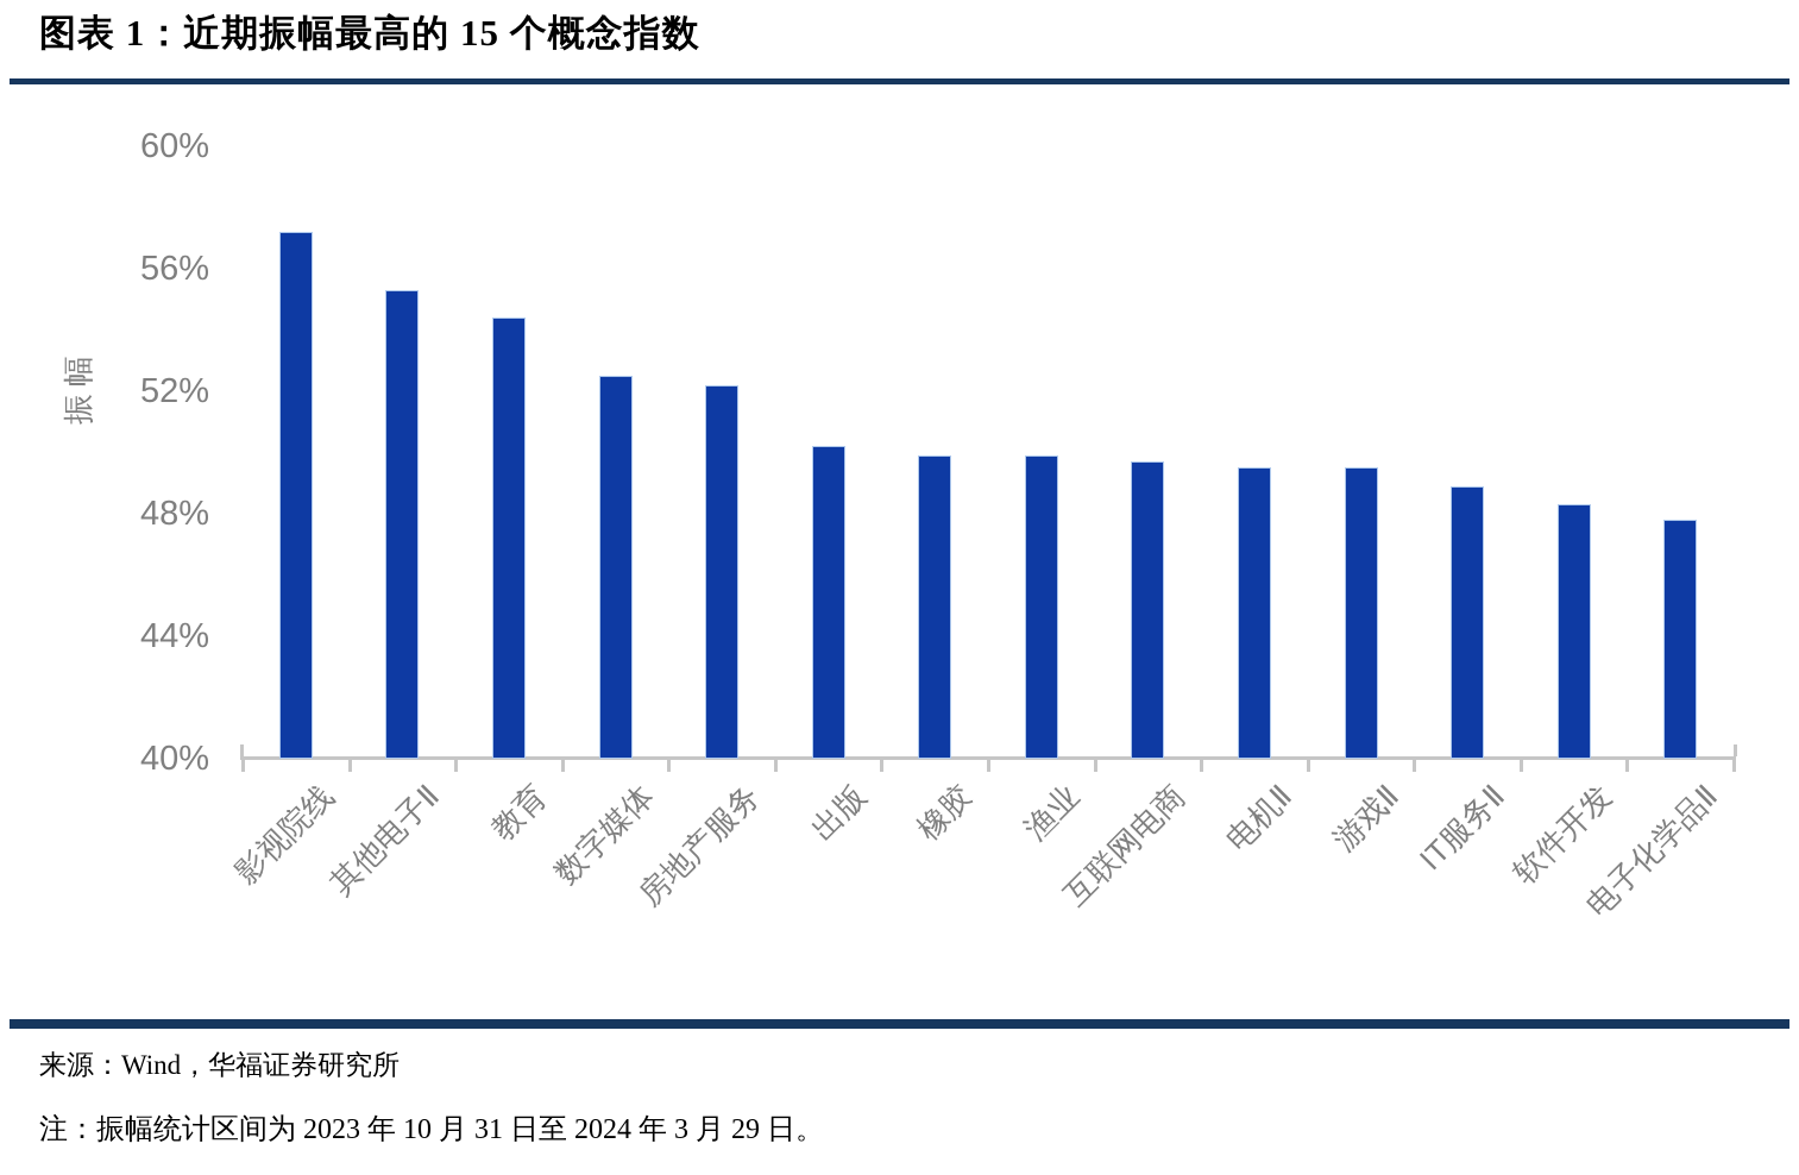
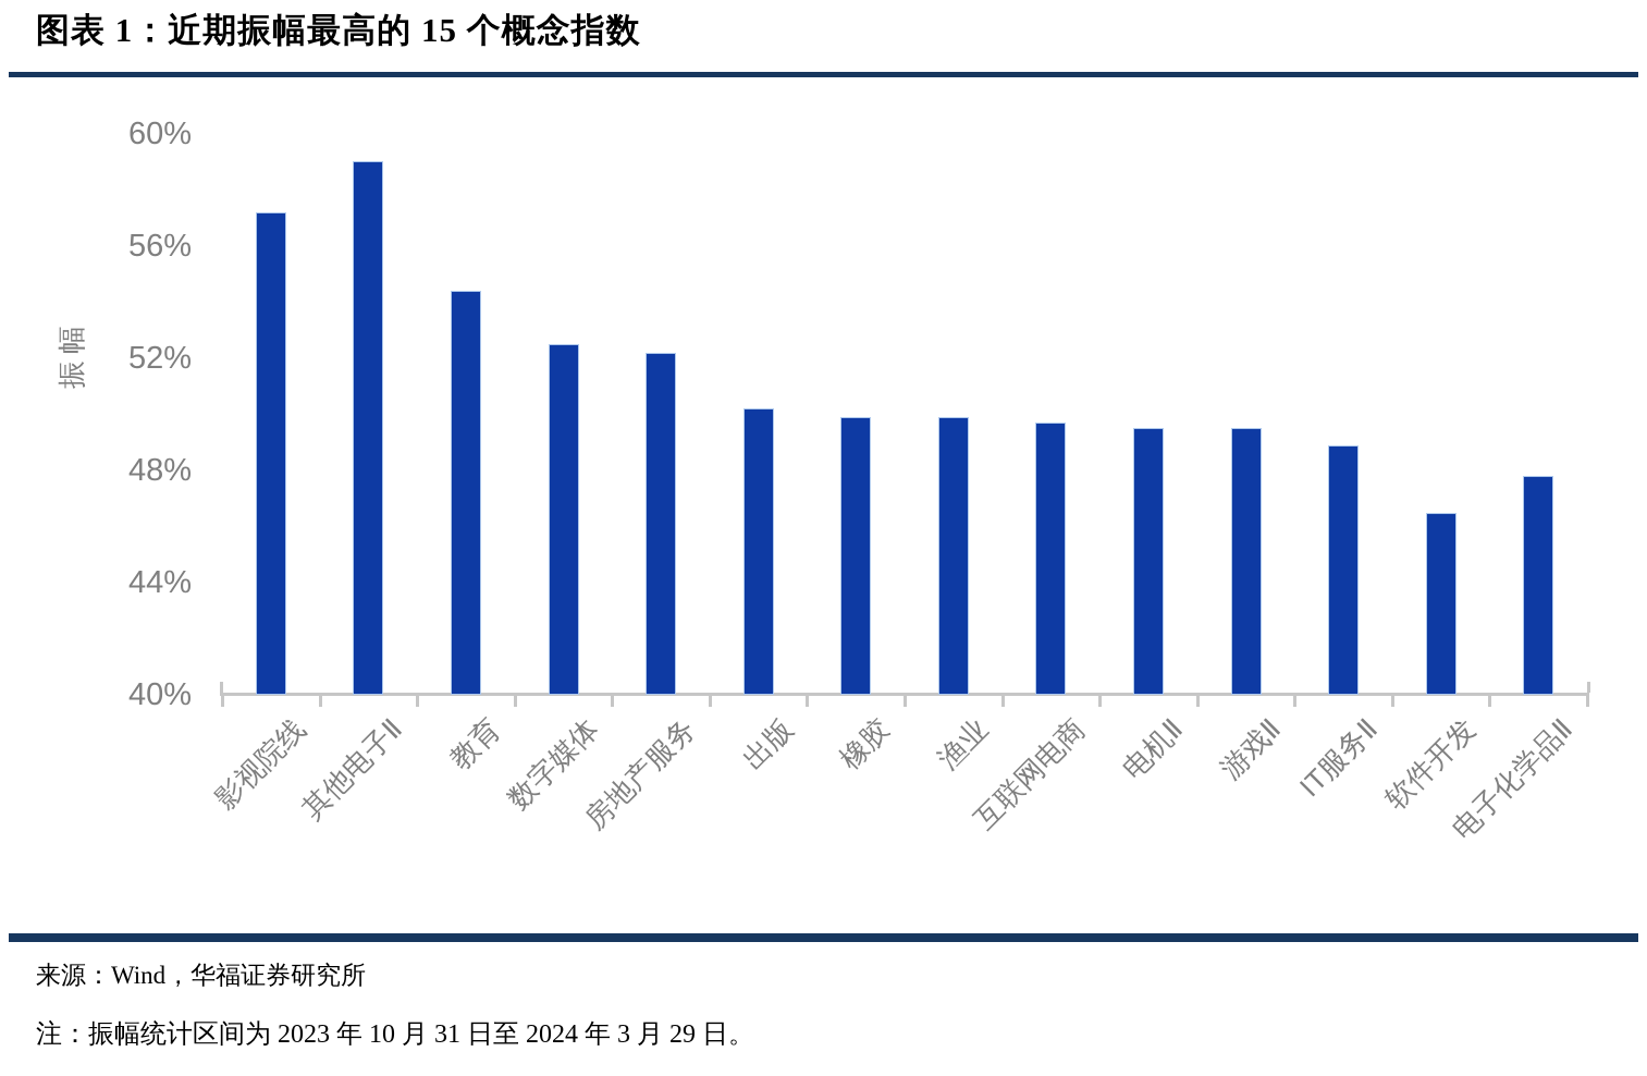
其他电子Ⅱ: 55.3% -> 59.0%
软件开发: 48.3% -> 46.5%
